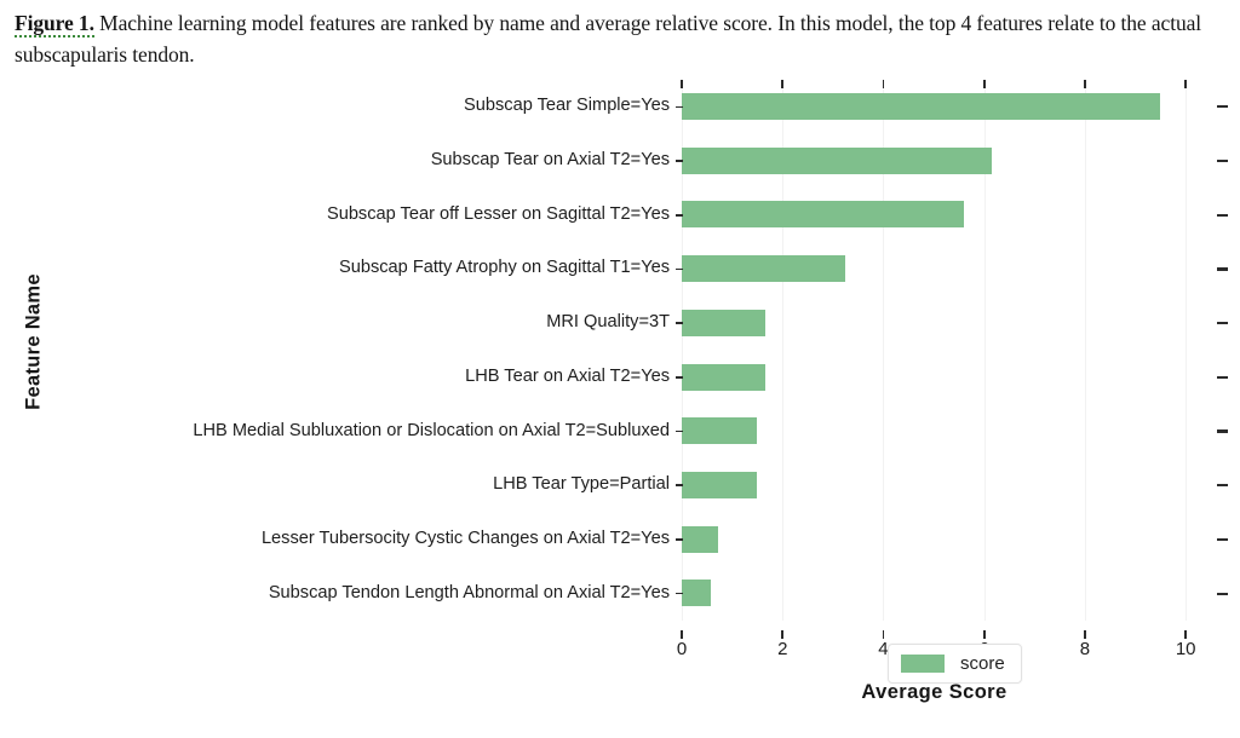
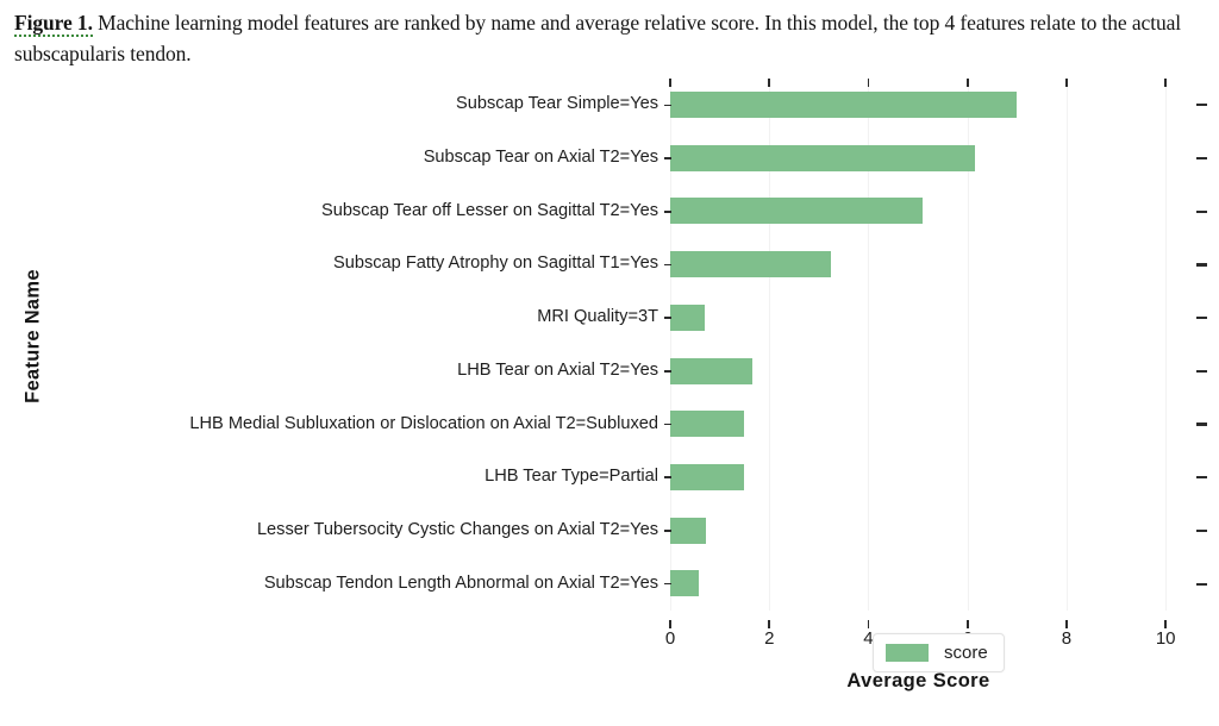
Subscap Tear Simple=Yes: 9.5 -> 7.0
Subscap Tear off Lesser on Sagittal T2=Yes: 5.6 -> 5.1
MRI Quality=3T: 1.6 -> 0.7
